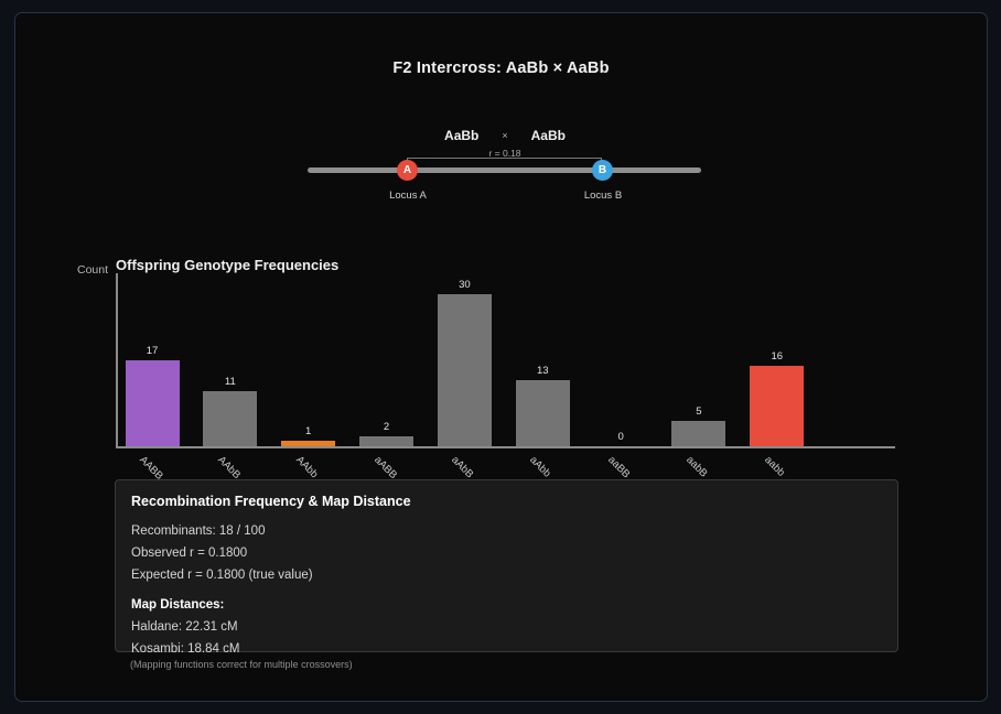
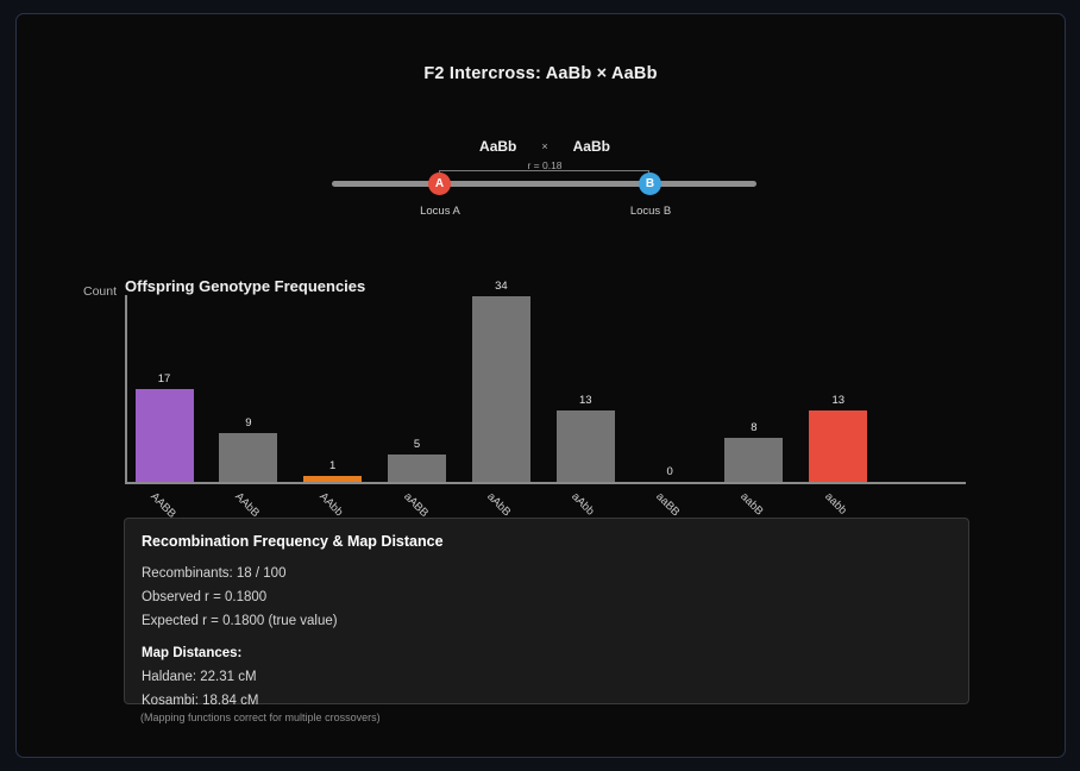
AAbB: 11 -> 9
aABB: 2 -> 5
aAbB: 30 -> 34
aabB: 5 -> 8
aabb: 16 -> 13
